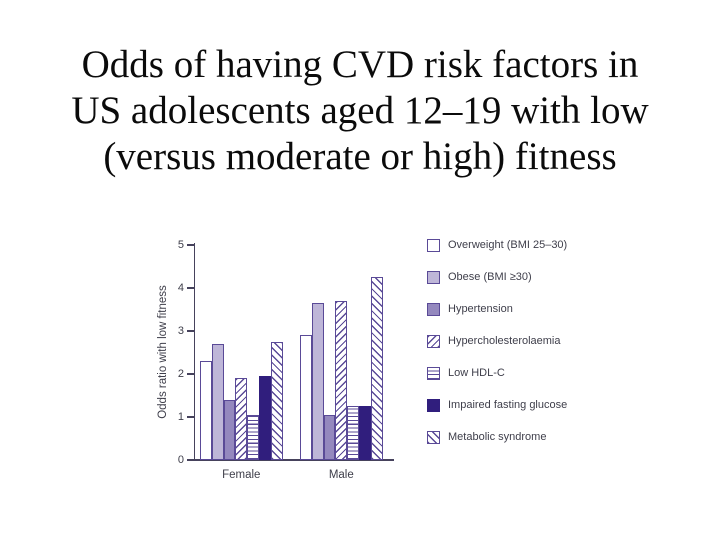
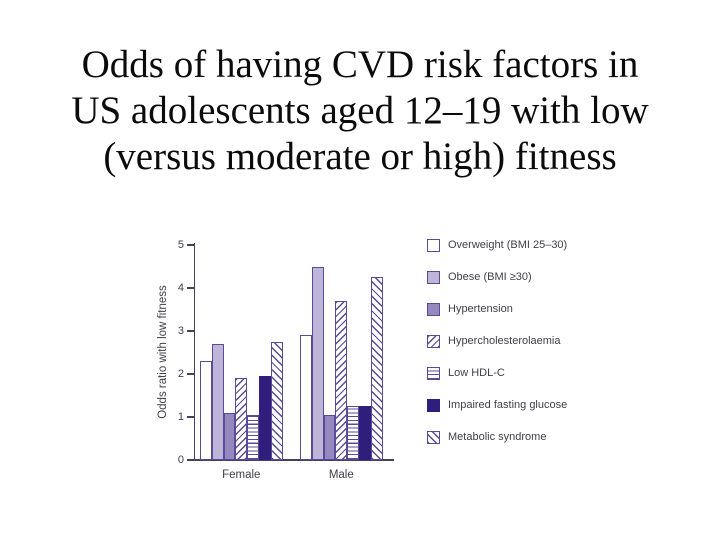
Hypertension/Female: 1.4 -> 1.1
Obese (BMI ≥30)/Male: 3.6 -> 4.5
